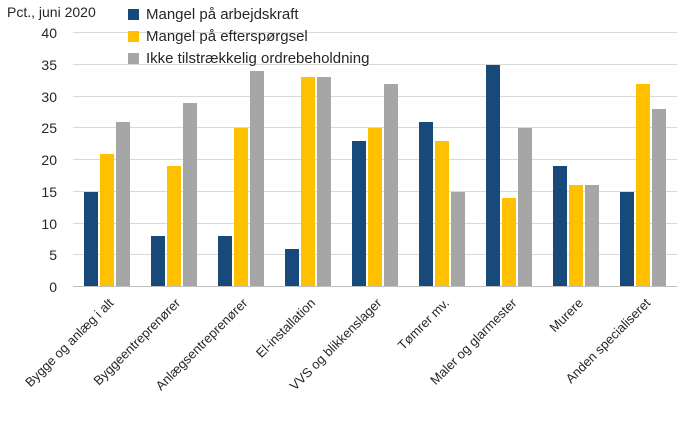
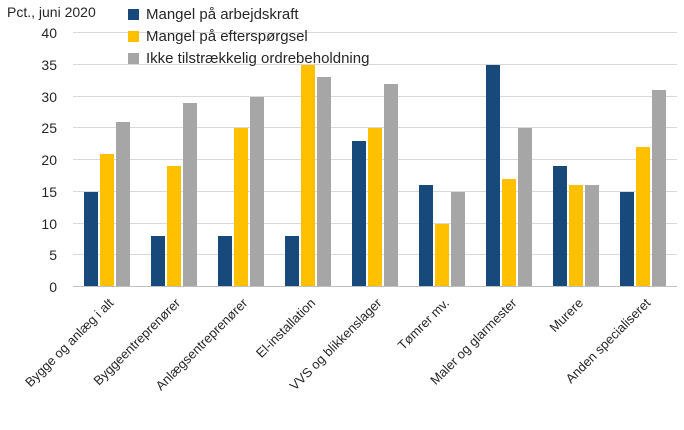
Ikke tilstrækkelig ordrebeholdning/Anlægsentreprenører: 34 -> 30
Mangel på arbejdskraft/El-installation: 6 -> 8
Mangel på efterspørgsel/El-installation: 33 -> 35
Mangel på arbejdskraft/Tømrer mv.: 26 -> 16
Mangel på efterspørgsel/Tømrer mv.: 23 -> 10
Mangel på efterspørgsel/Maler og glarmester: 14 -> 17
Mangel på efterspørgsel/Anden specialiseret: 32 -> 22
Ikke tilstrækkelig ordrebeholdning/Anden specialiseret: 28 -> 31
